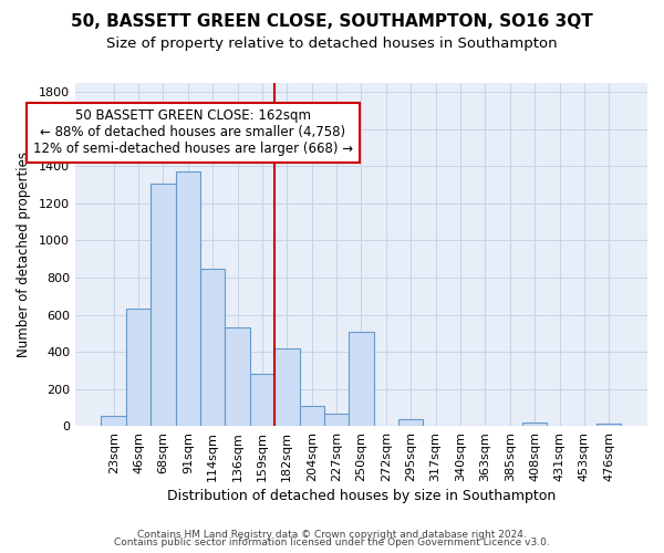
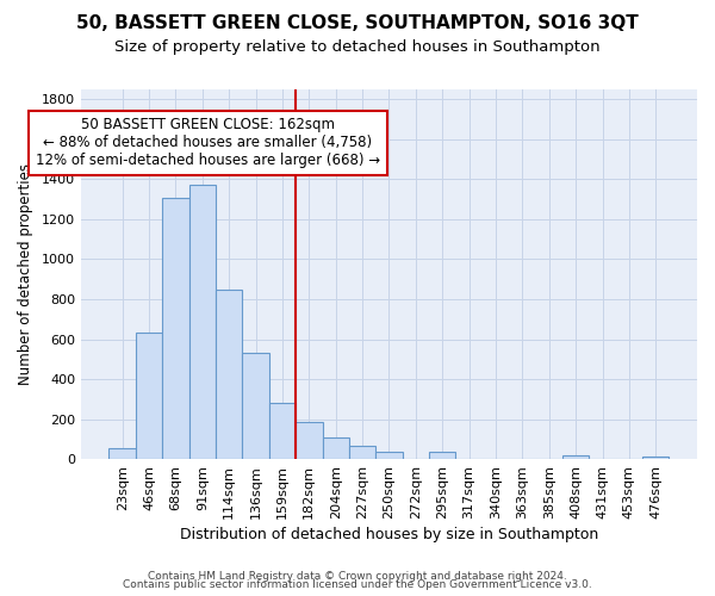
182sqm: 420 -> 180
250sqm: 510 -> 40
